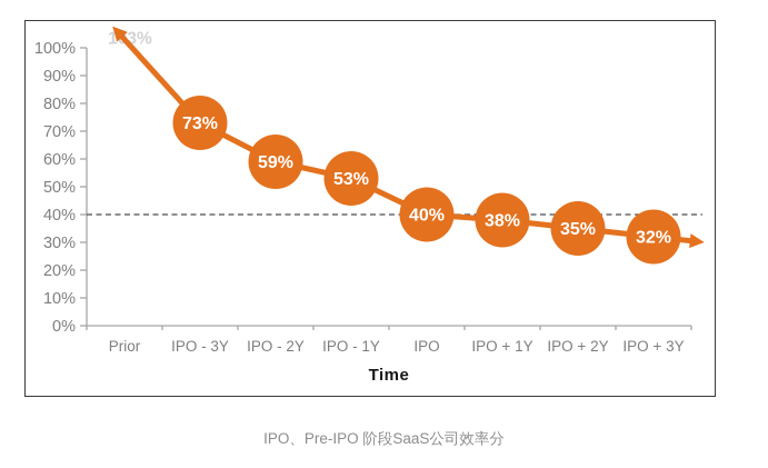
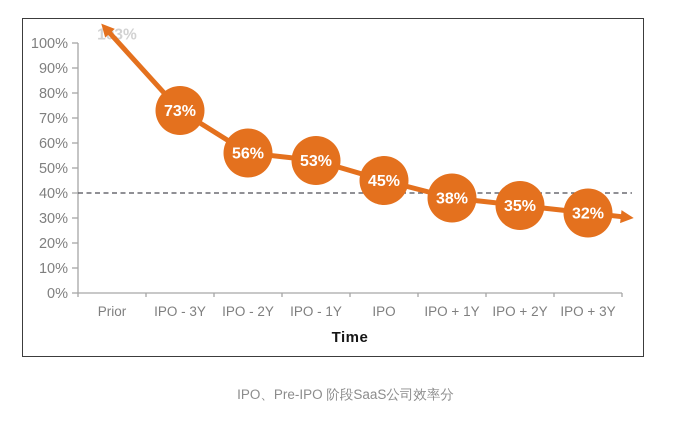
IPO - 2Y: 59% -> 56%
IPO: 40% -> 45%
